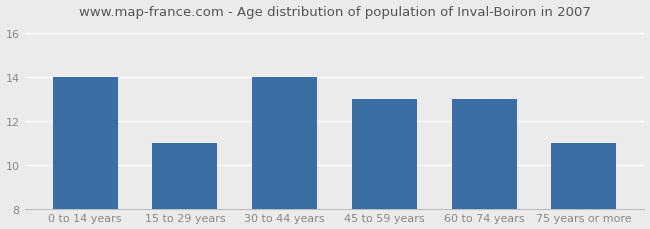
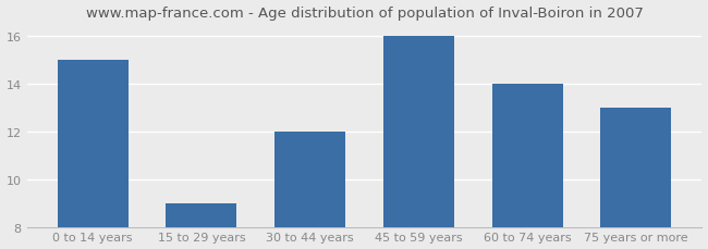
0 to 14 years: 14 -> 15
15 to 29 years: 11 -> 9
30 to 44 years: 14 -> 12
45 to 59 years: 13 -> 16
60 to 74 years: 13 -> 14
75 years or more: 11 -> 13
